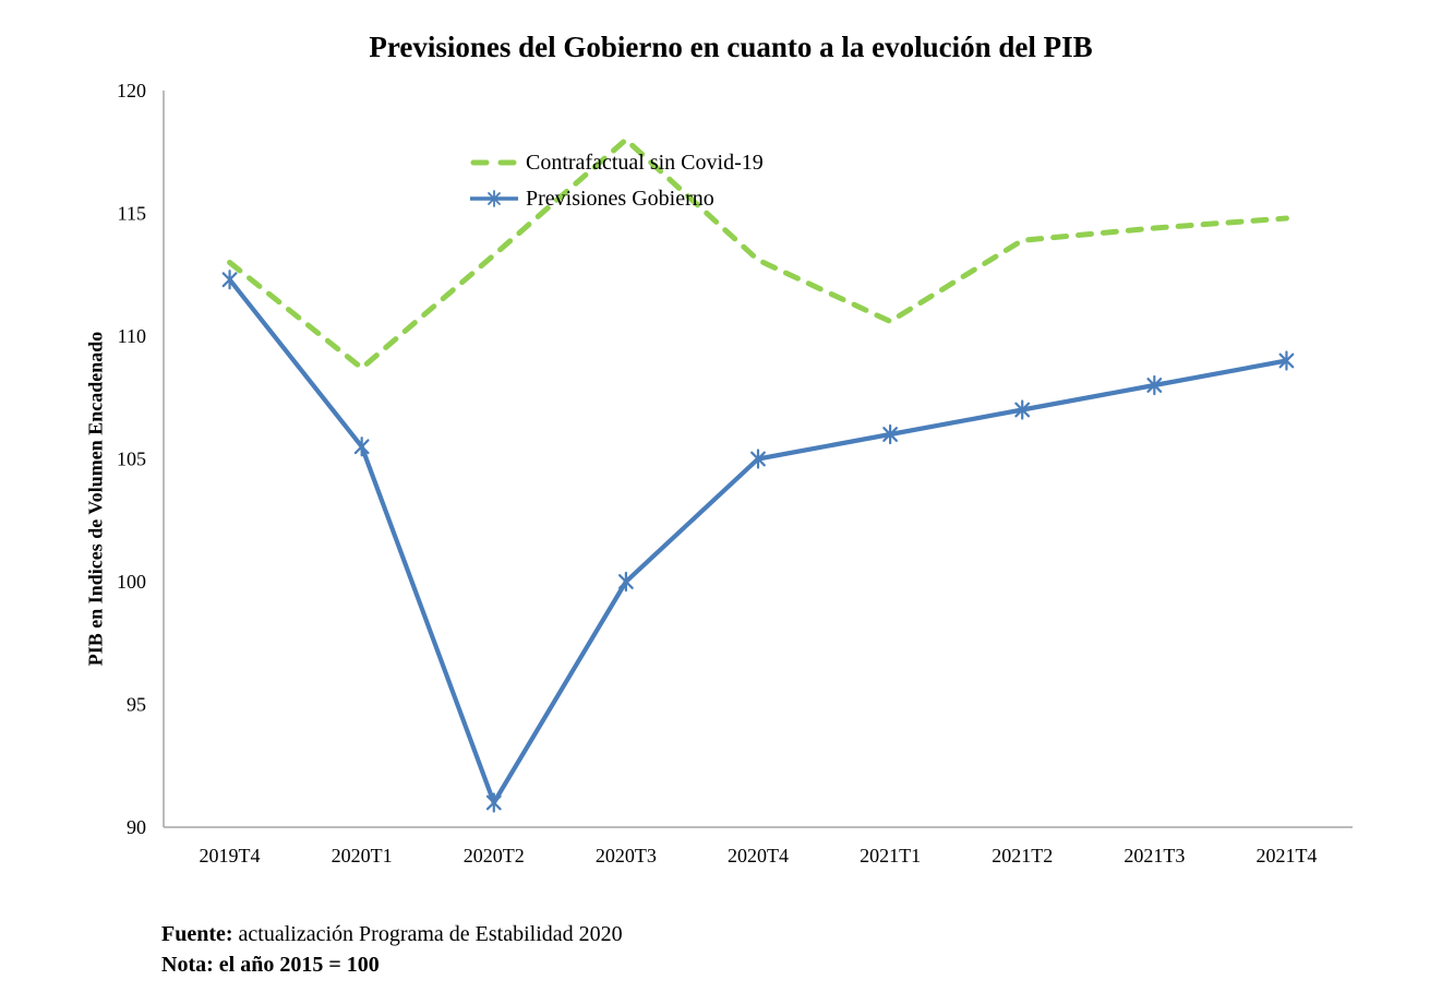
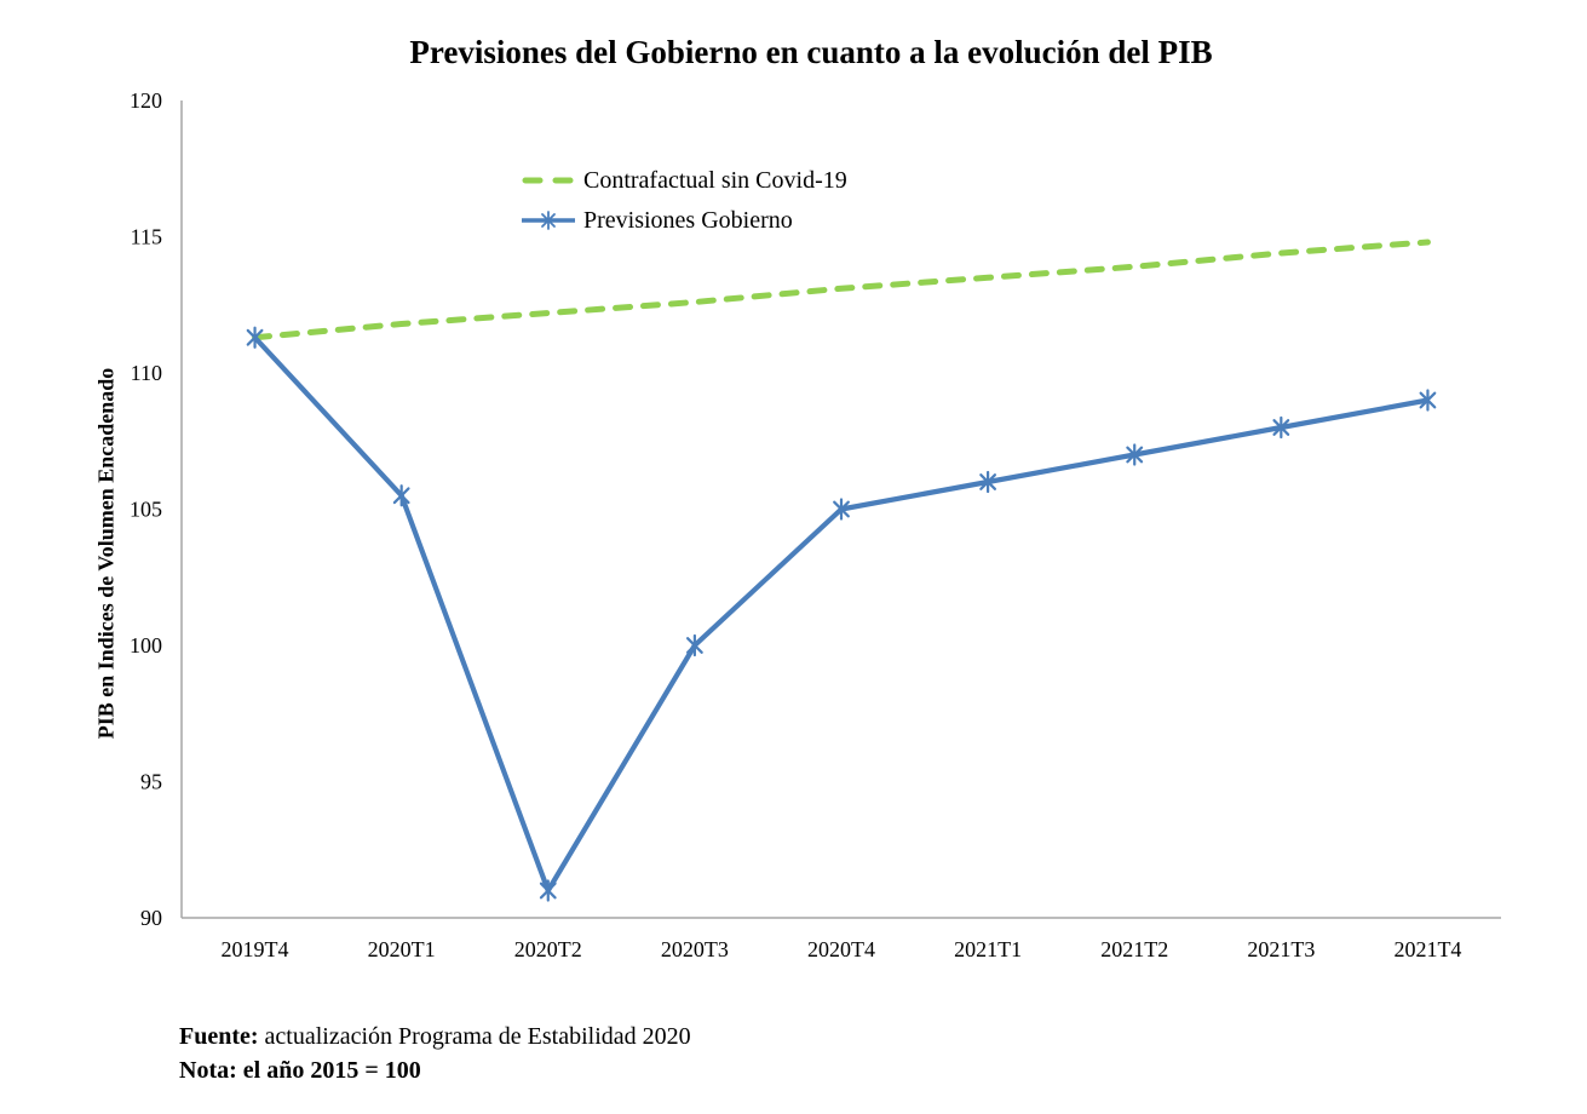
Contrafactual sin Covid-19/2019T4: 113.0 -> 111.3
Previsiones Gobierno/2019T4: 112.3 -> 111.3
Contrafactual sin Covid-19/2020T1: 108.7 -> 111.8
Contrafactual sin Covid-19/2020T2: 113.3 -> 112.2
Contrafactual sin Covid-19/2020T3: 118.0 -> 112.6
Contrafactual sin Covid-19/2021T1: 110.6 -> 113.5
